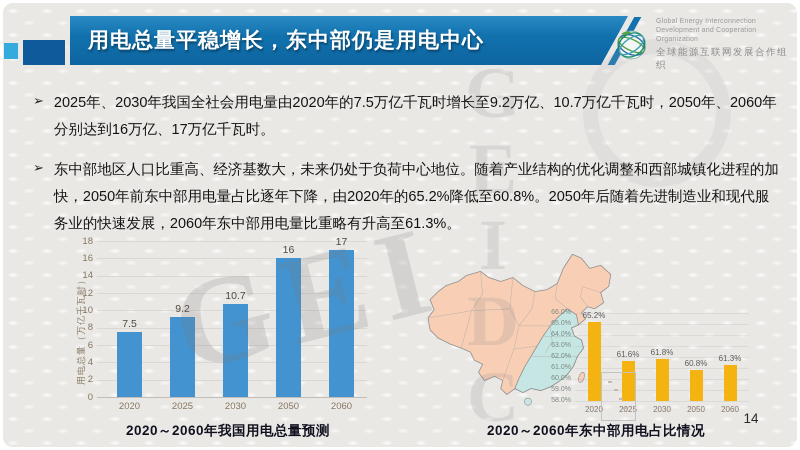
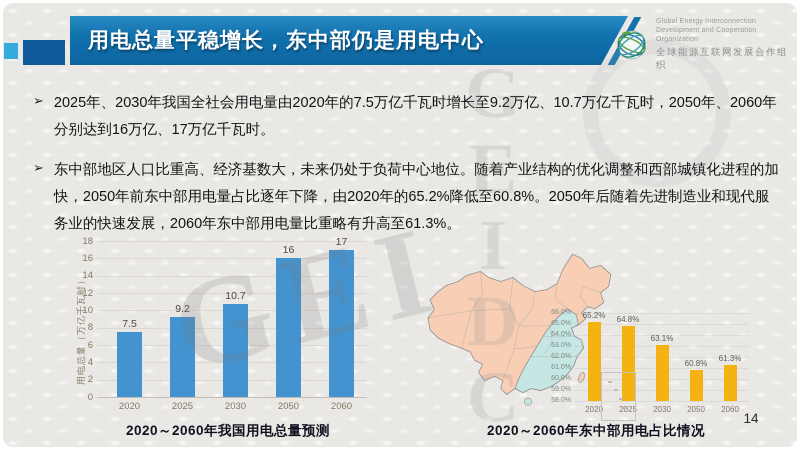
2020～2060年东中部用电占比情况/2025: 61.6% -> 64.8%
2020～2060年东中部用电占比情况/2030: 61.8% -> 63.1%
